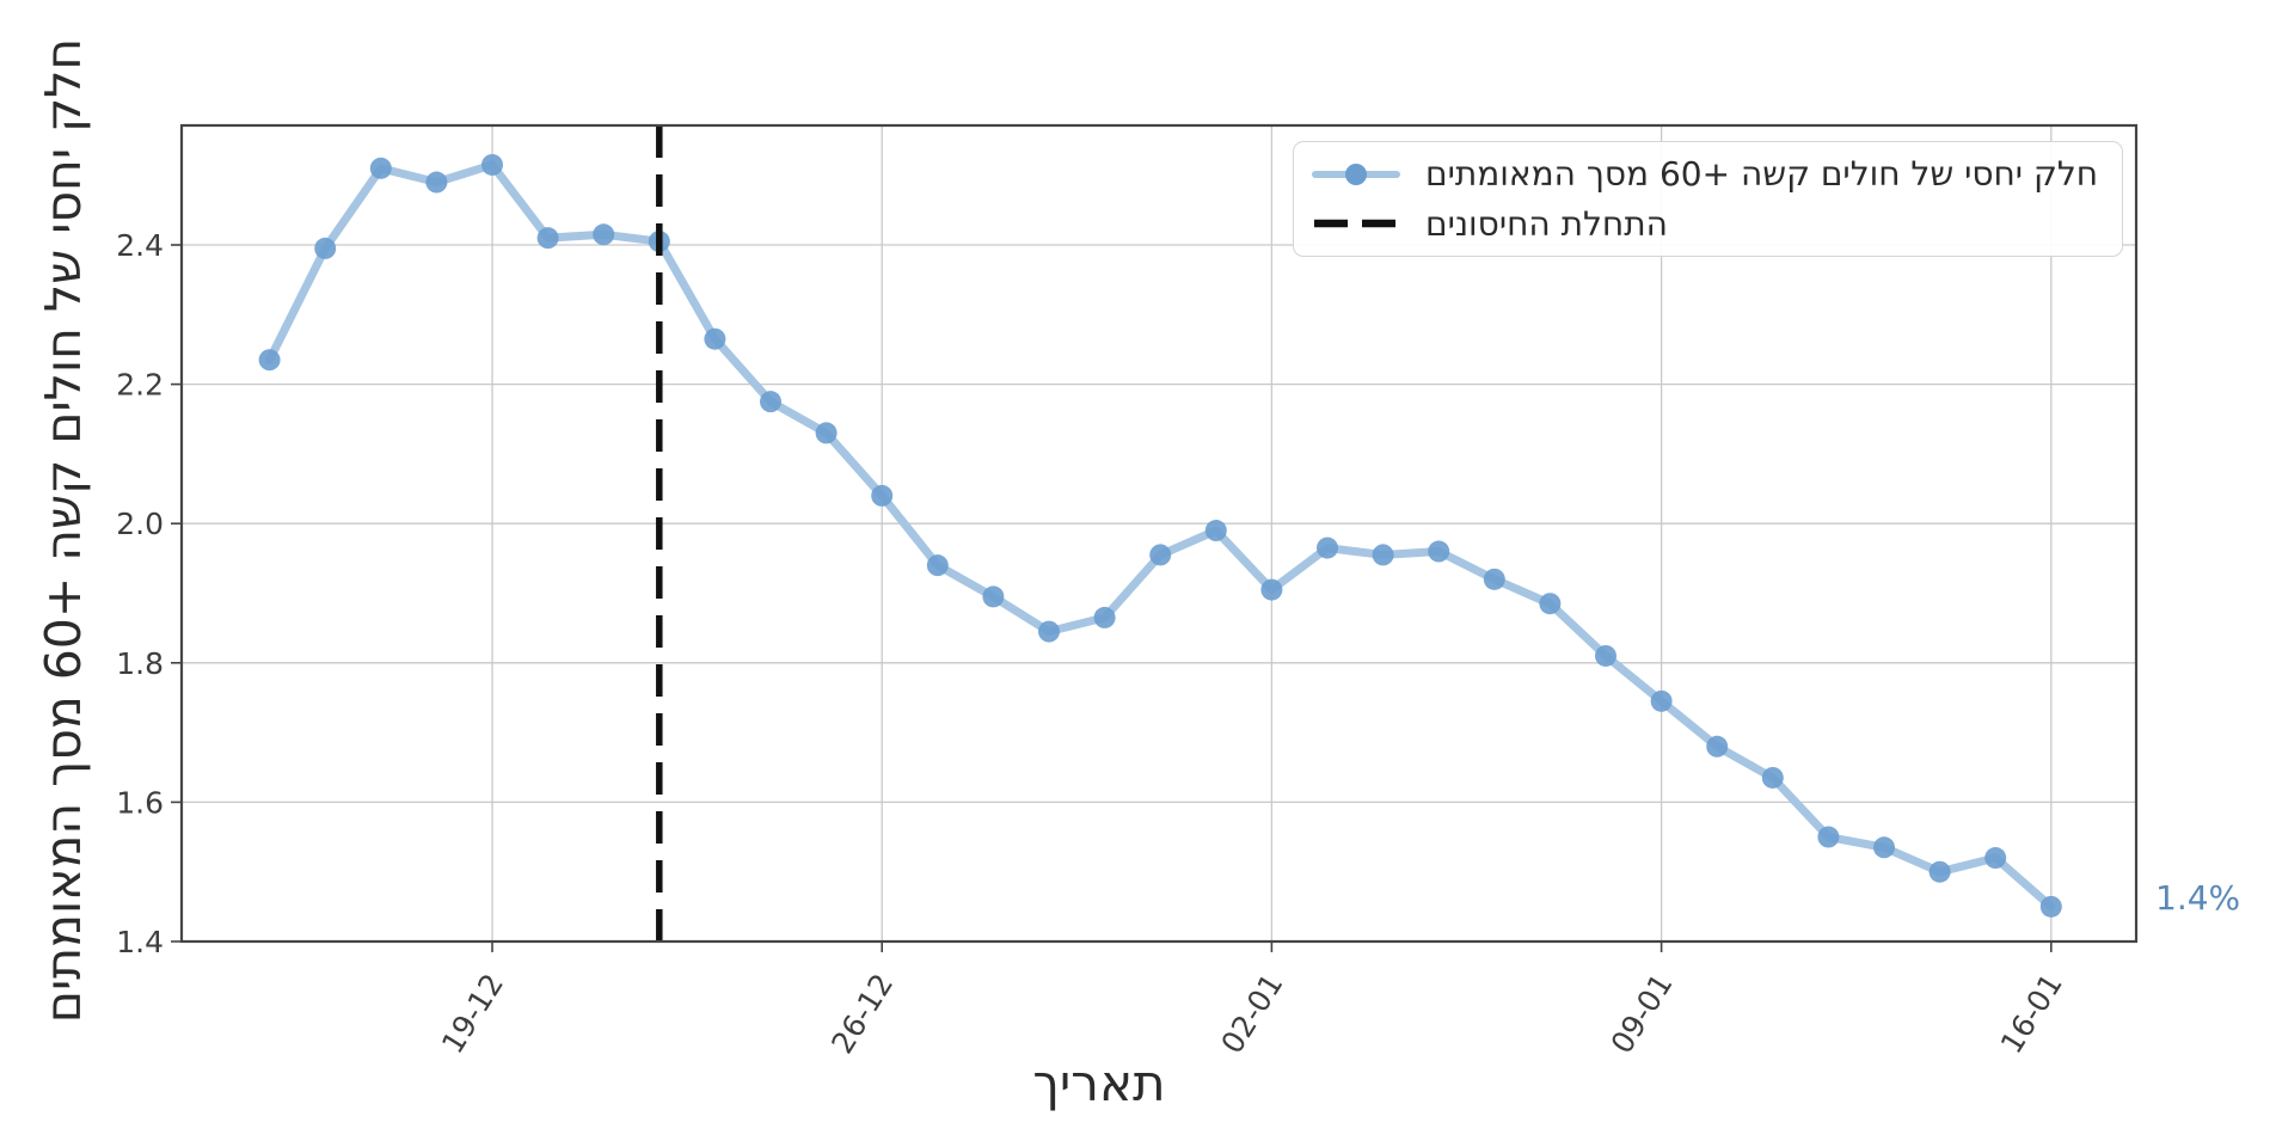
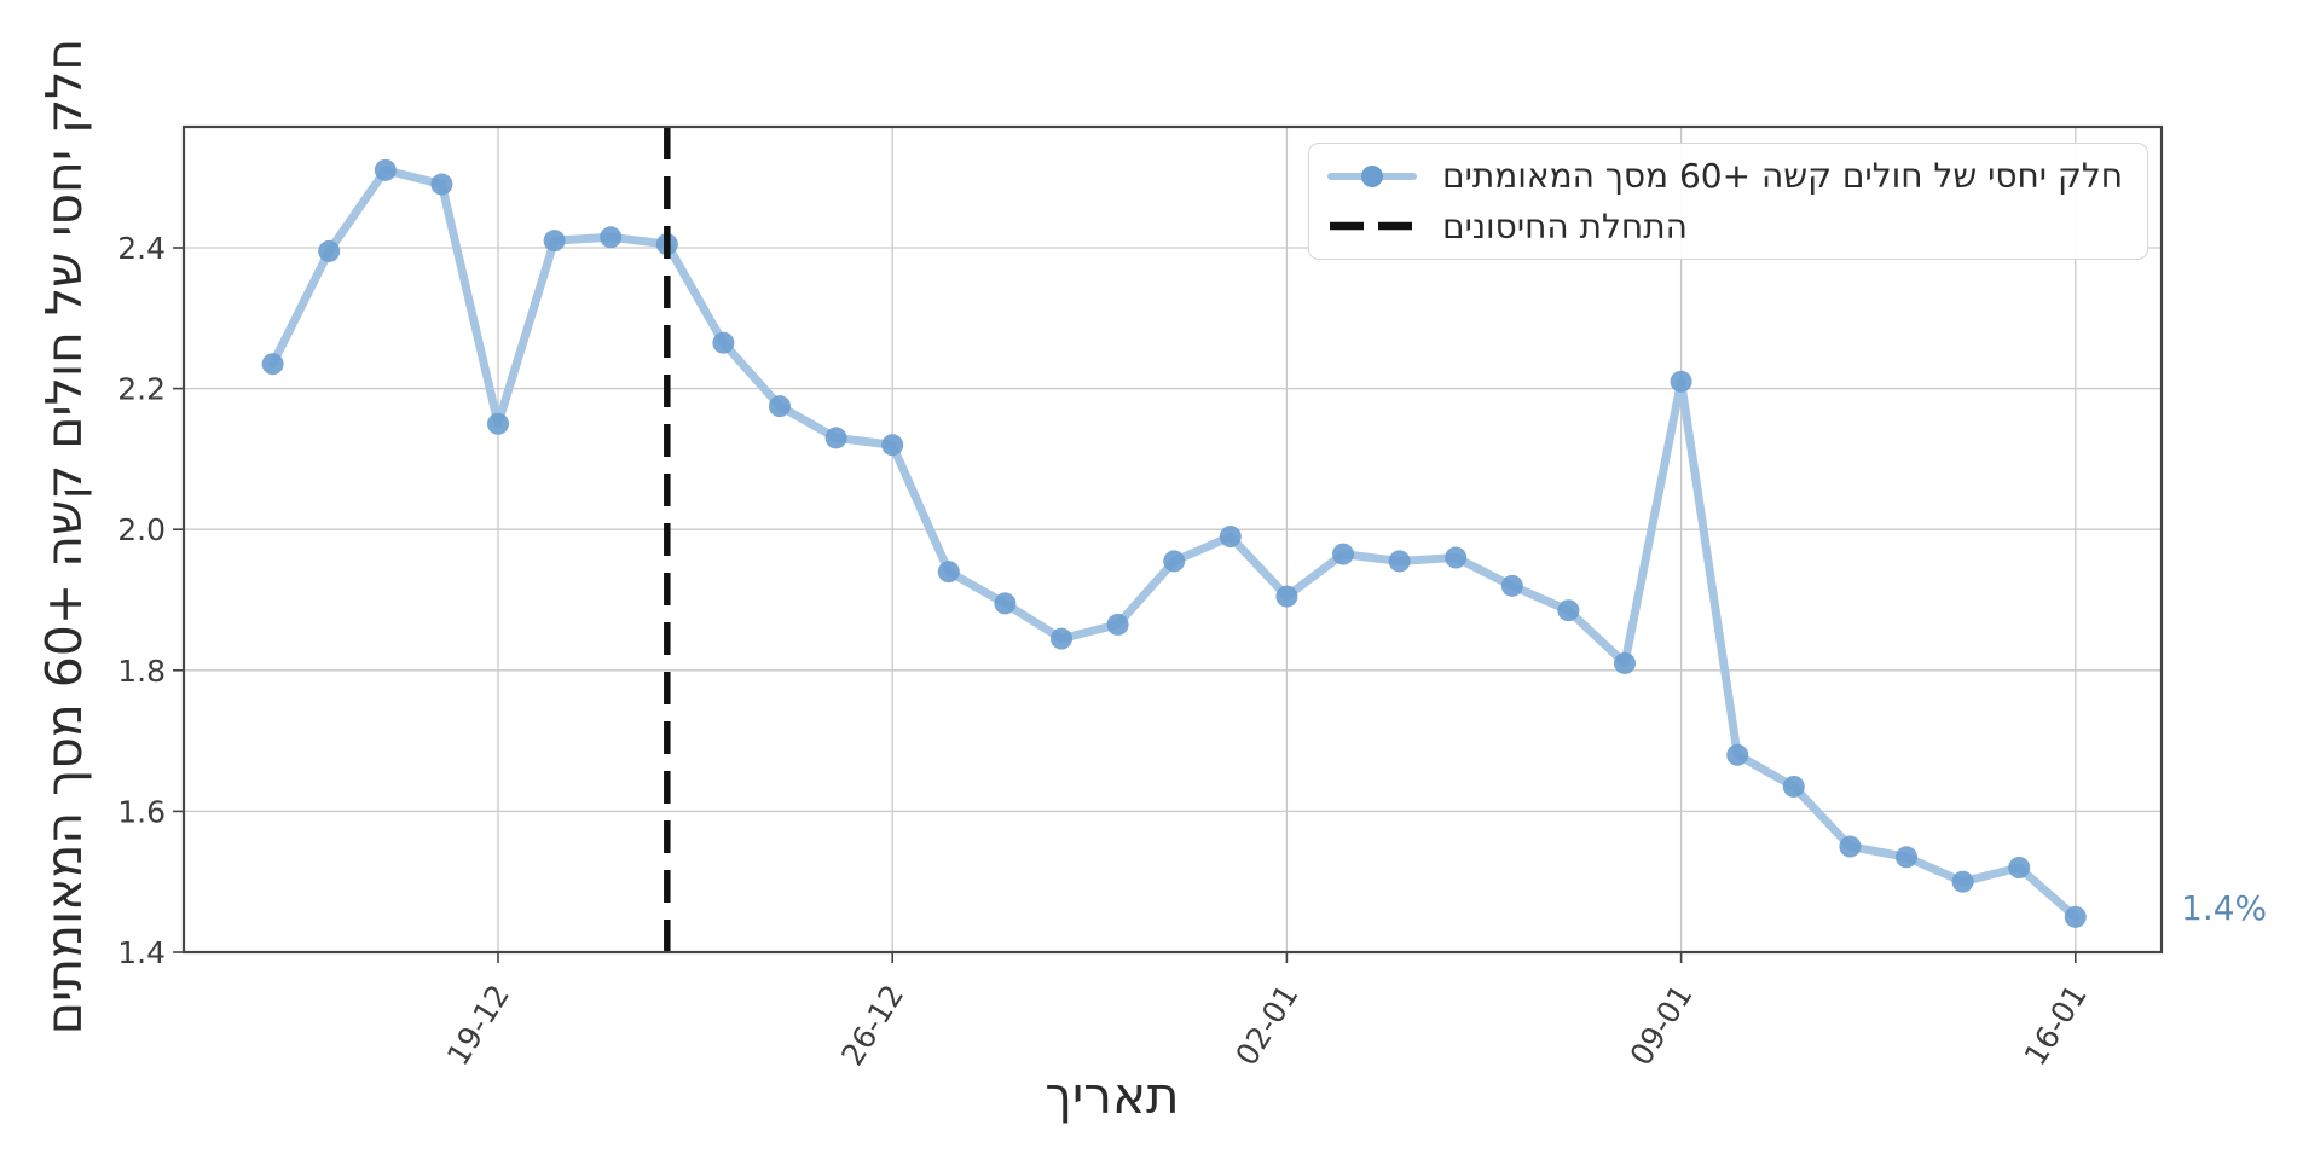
19-12: 2.52 -> 2.15
26-12: 2.04 -> 2.12
09-01: 1.75 -> 2.21
